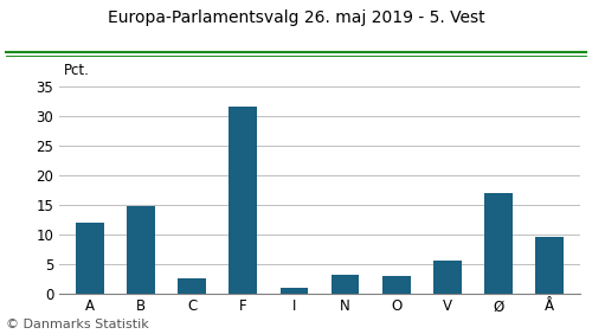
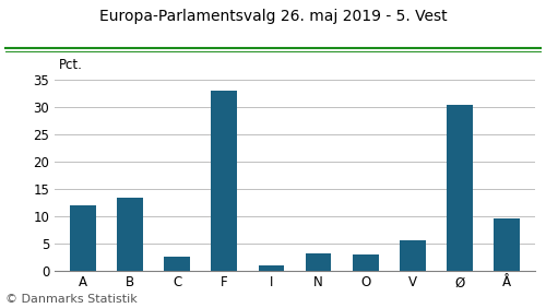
B: 14.8 -> 13.5
F: 31.6 -> 33.0
Ø: 17.1 -> 30.5
